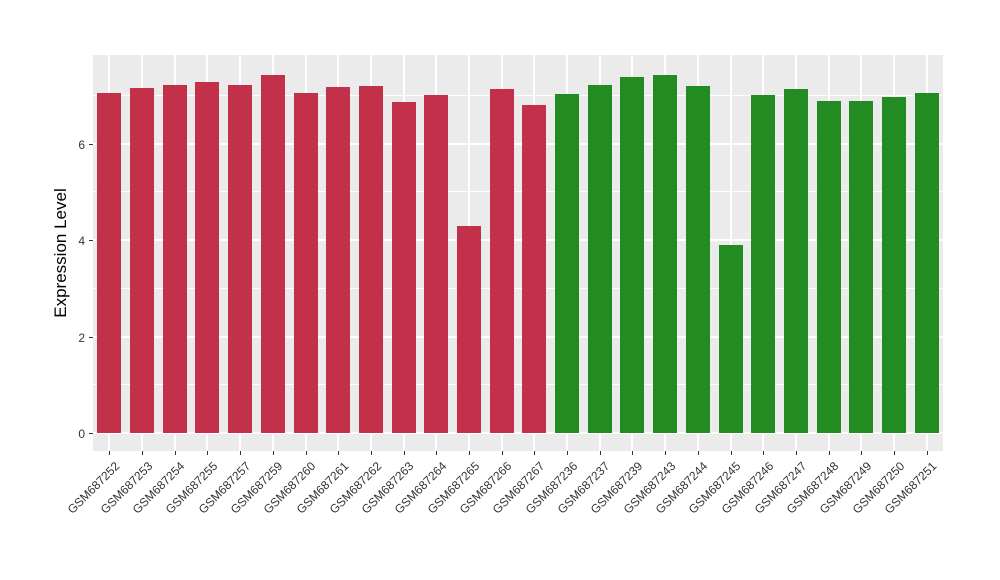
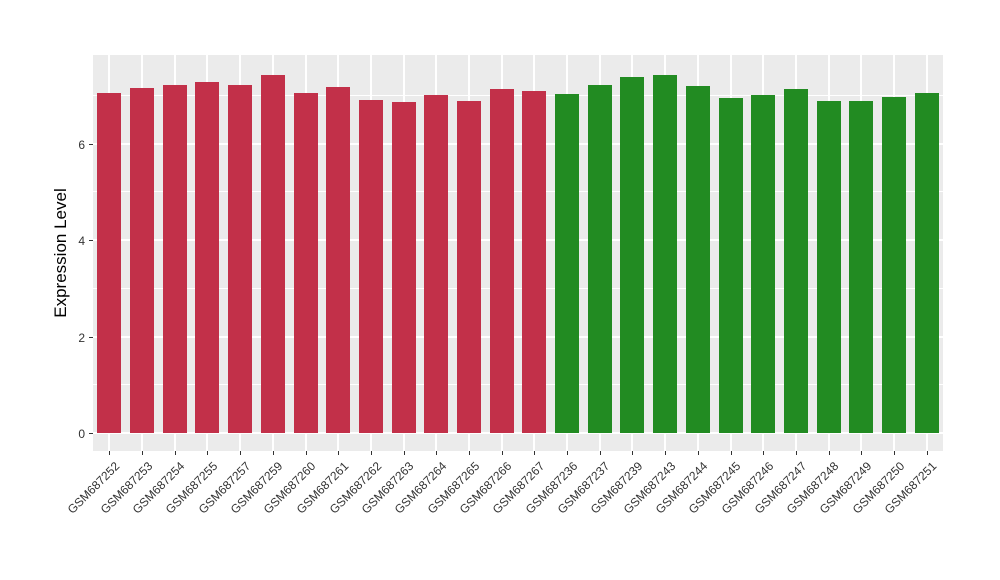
GSM687262: 7.2 -> 6.9
GSM687265: 4.3 -> 6.9
GSM687267: 6.8 -> 7.1
GSM687245: 3.9 -> 7.0
